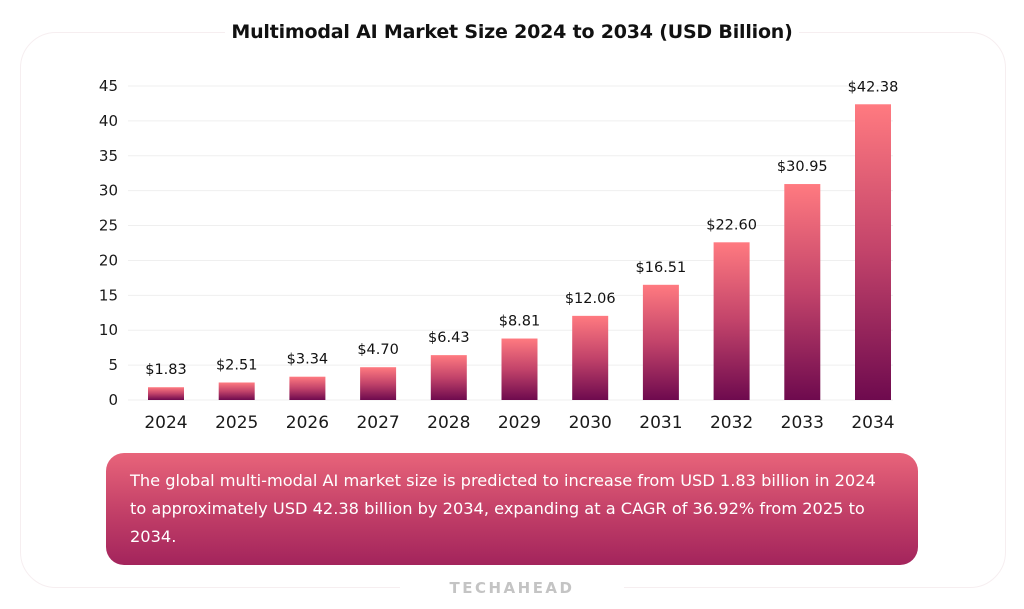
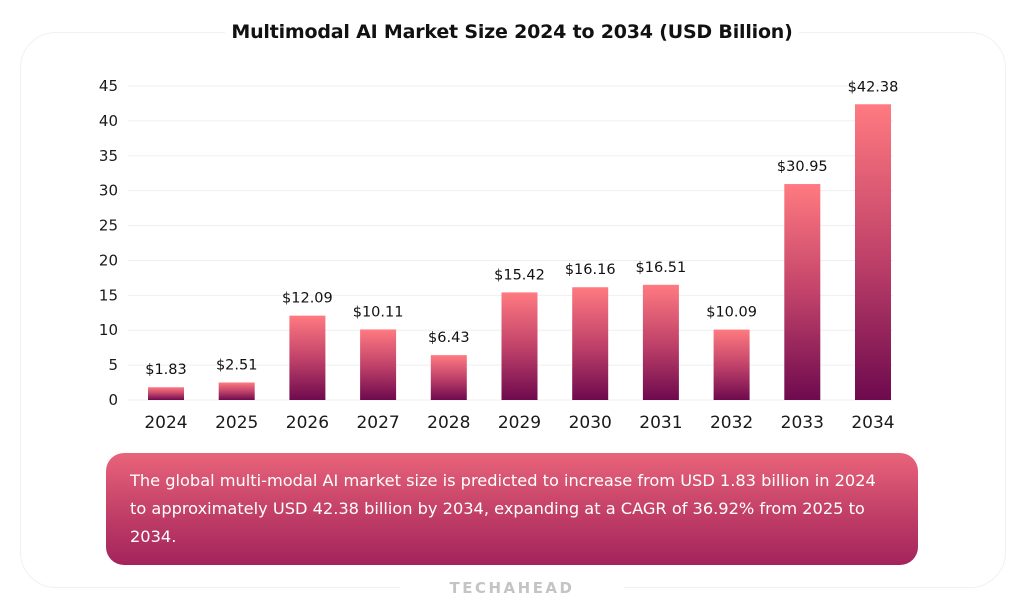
2026: $3.34 -> $12.09
2027: $4.70 -> $10.11
2029: $8.81 -> $15.42
2030: $12.06 -> $16.16
2032: $22.60 -> $10.09
